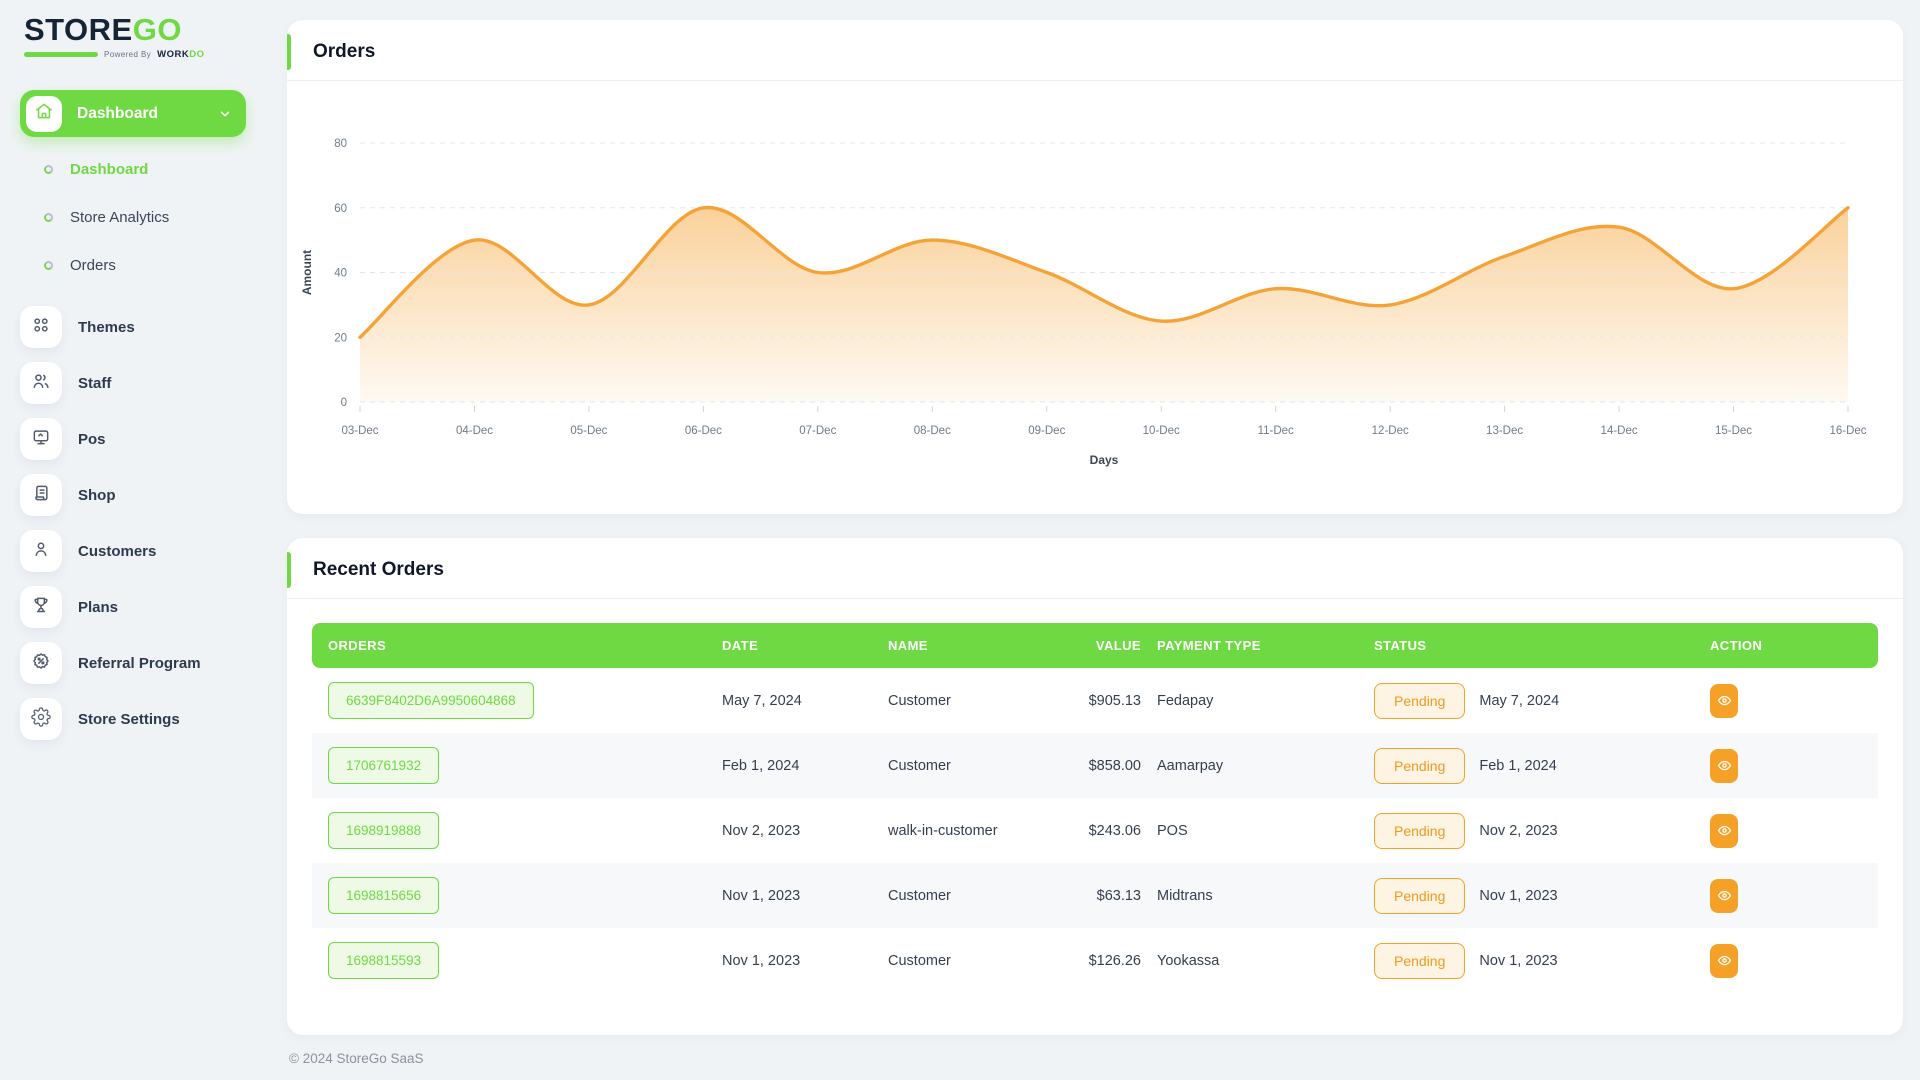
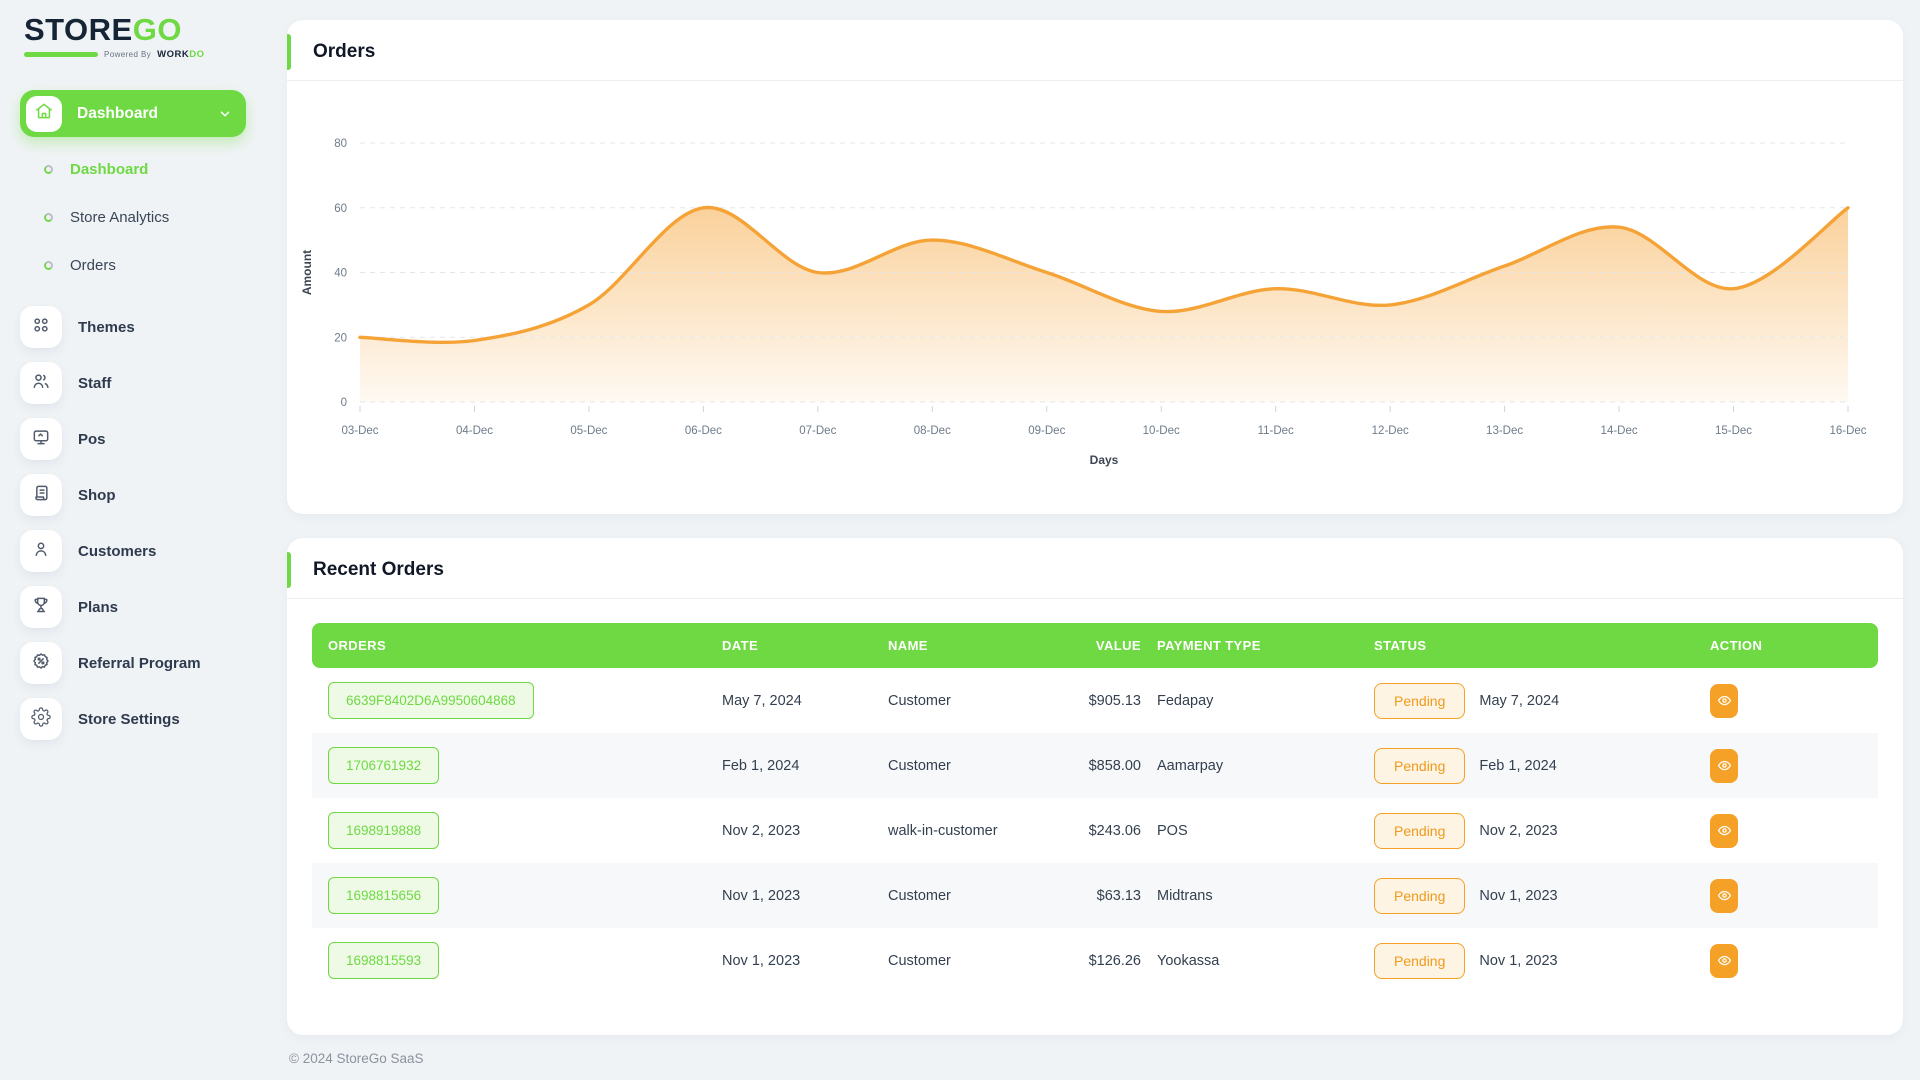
04-Dec: 50 -> 19
10-Dec: 25 -> 28
13-Dec: 45 -> 42
